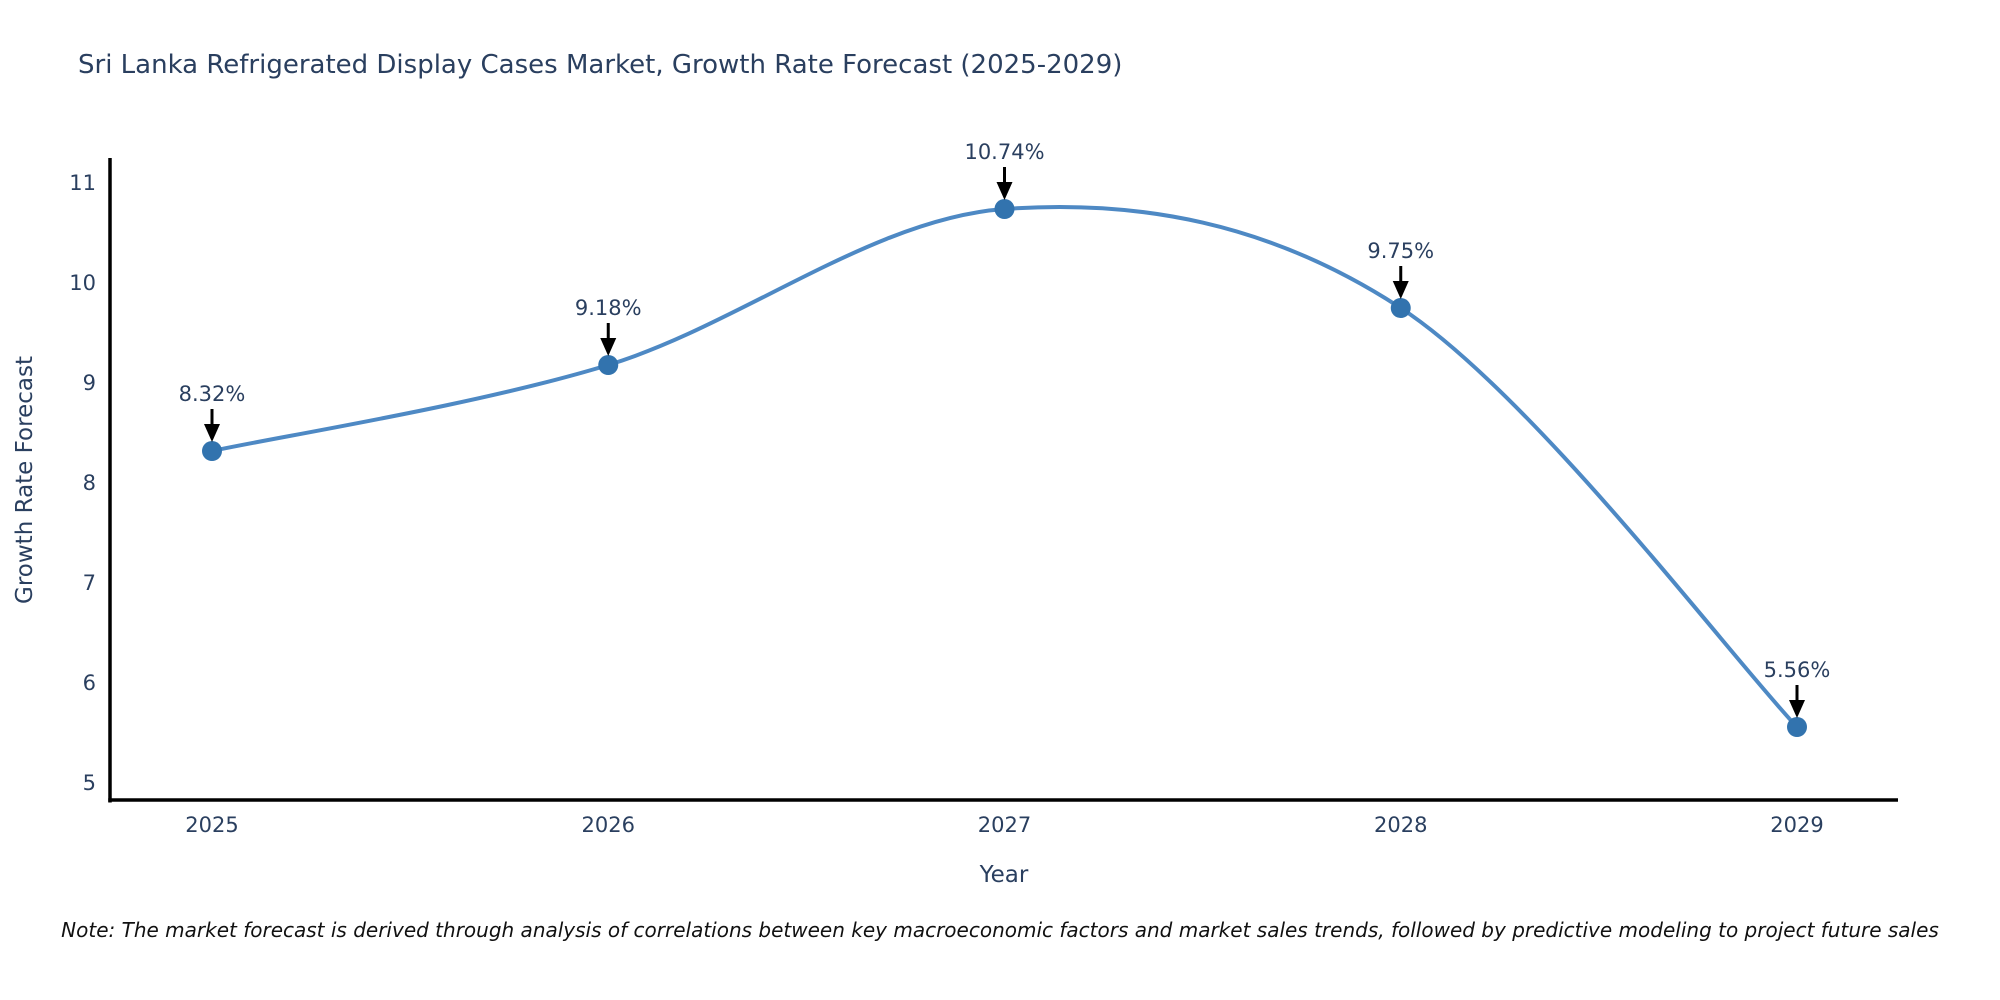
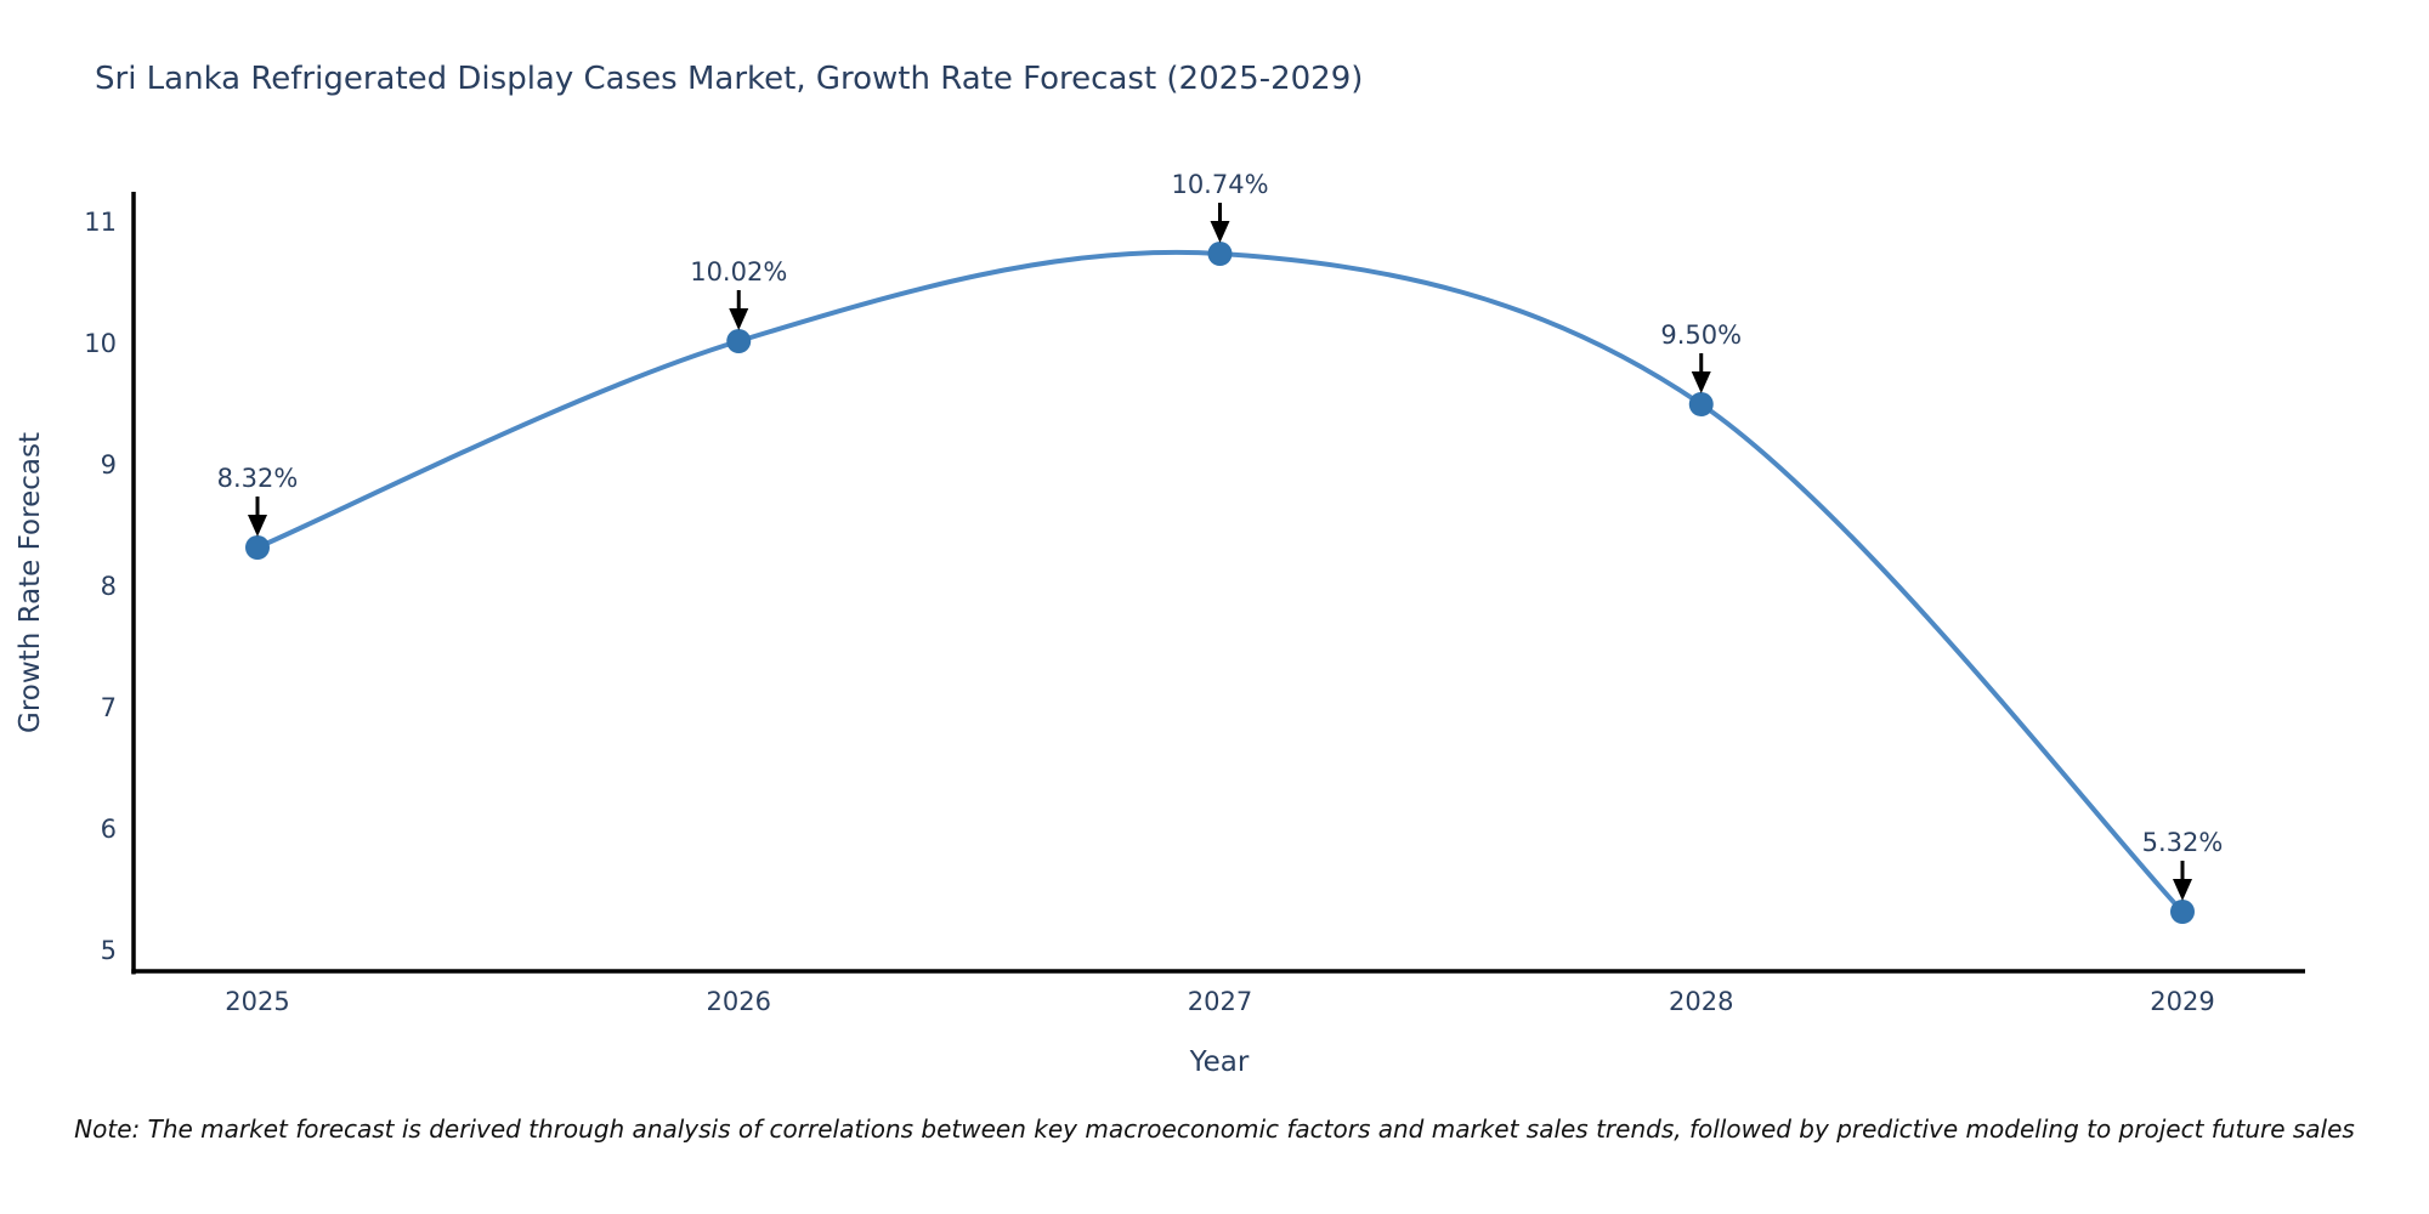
2026: 9.18% -> 10.02%
2028: 9.75% -> 9.50%
2029: 5.56% -> 5.32%
